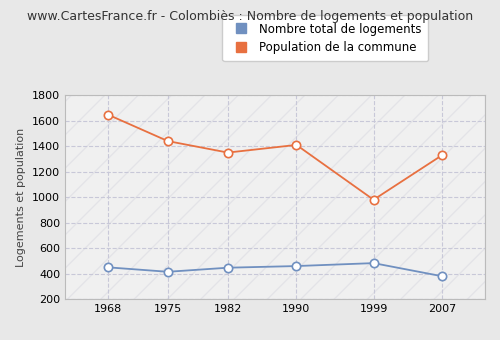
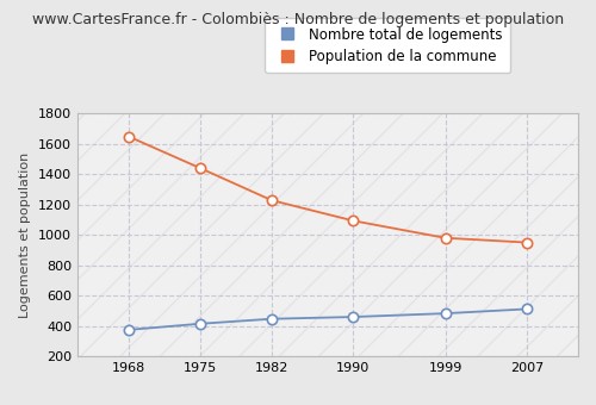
Nombre total de logements/1968: 450 -> 380
Population de la commune/1982: 1350 -> 1230
Population de la commune/1990: 1410 -> 1090
Nombre total de logements/2007: 380 -> 510
Population de la commune/2007: 1330 -> 950
